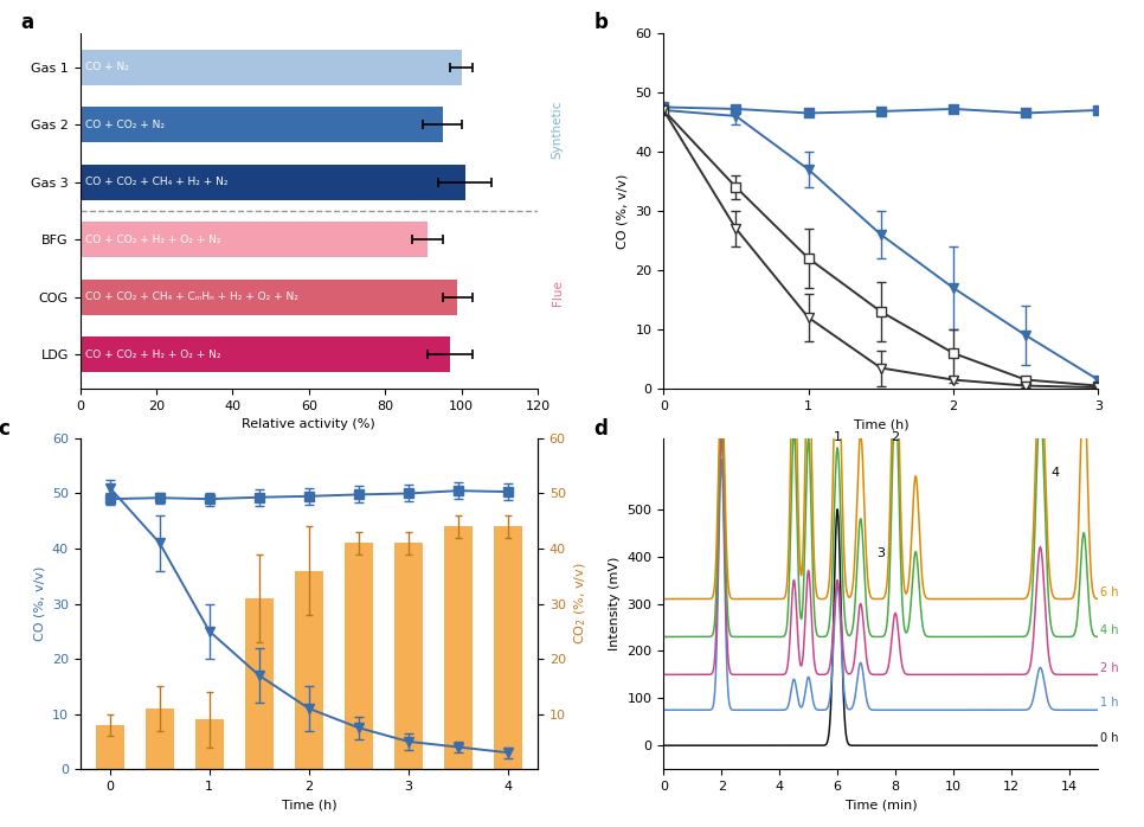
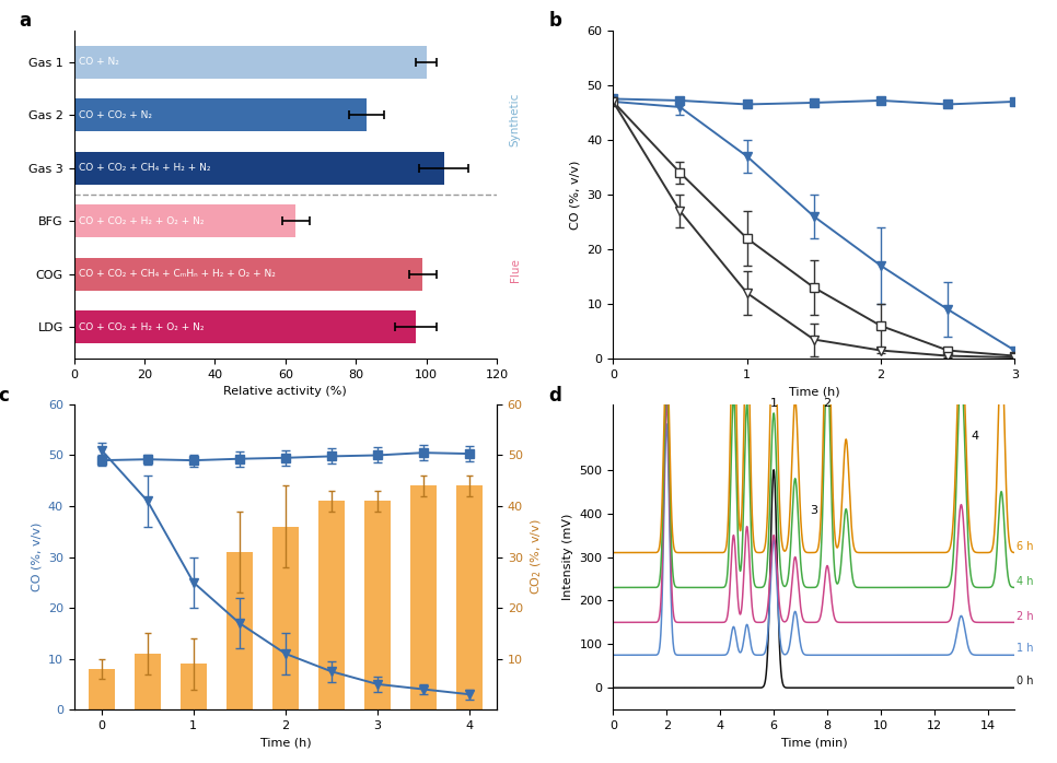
Gas 2: 95 -> 83
Gas 3: 101 -> 105
BFG: 91 -> 63
